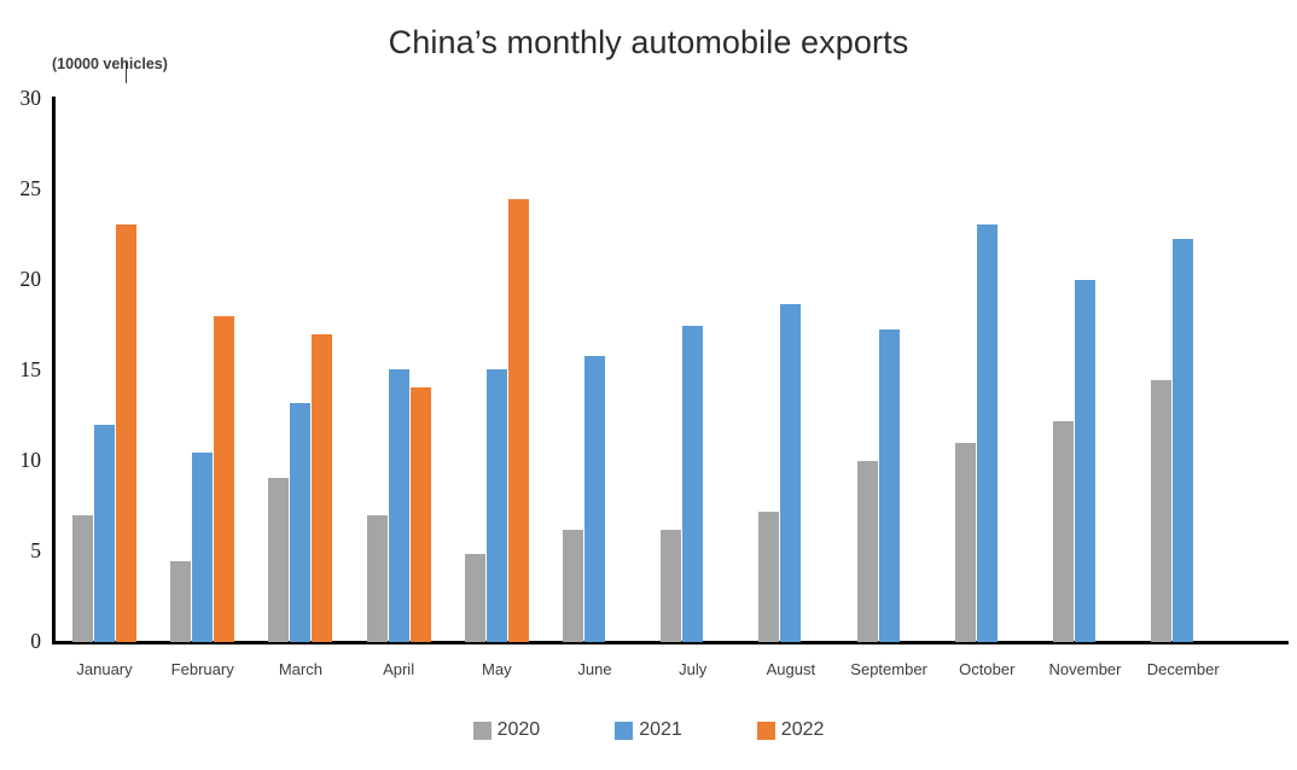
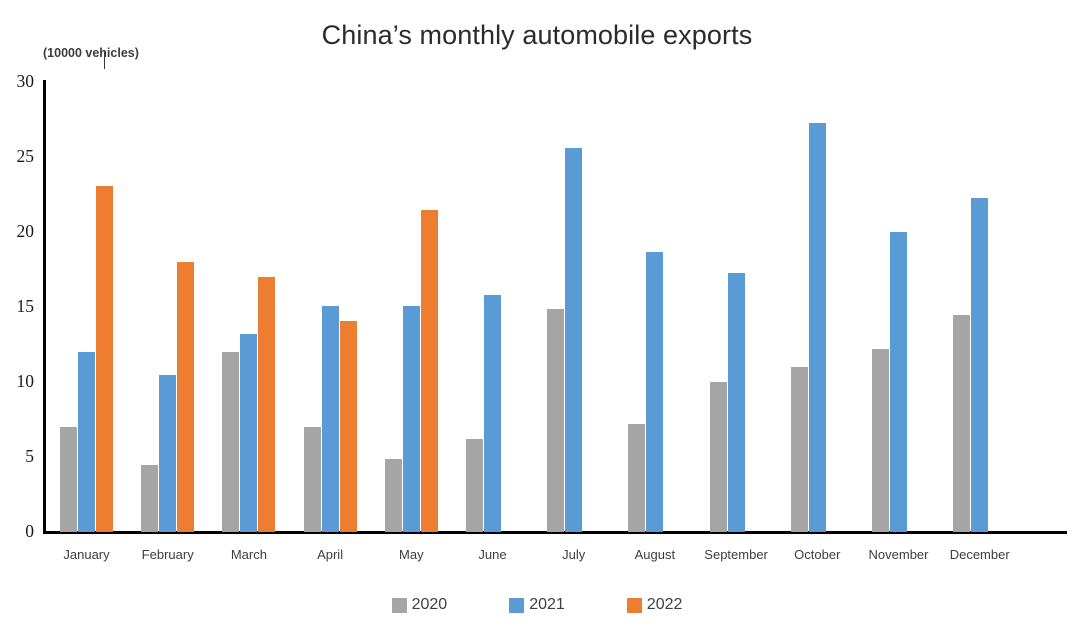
2020/March: 9.1 -> 12.0
2022/May: 24.5 -> 21.5
2020/July: 6.2 -> 14.9
2021/July: 17.5 -> 25.6
2021/October: 23.1 -> 27.3
